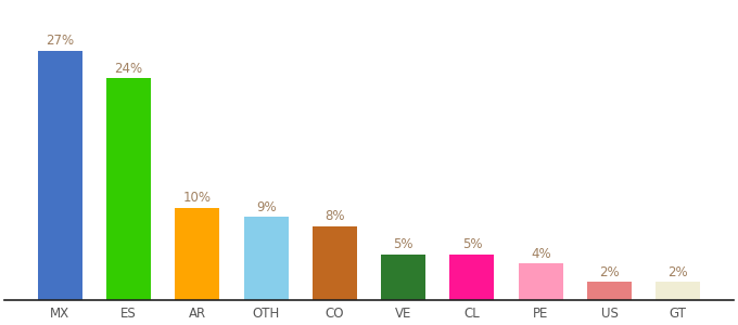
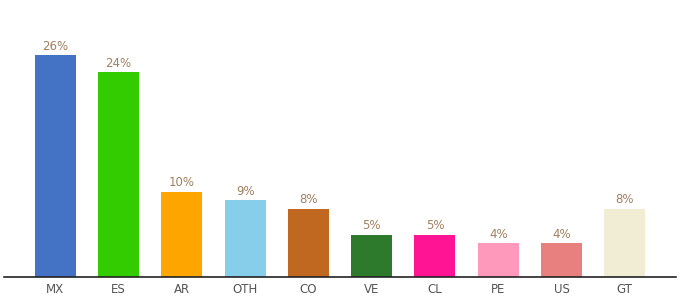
MX: 27% -> 26%
US: 2% -> 4%
GT: 2% -> 8%
